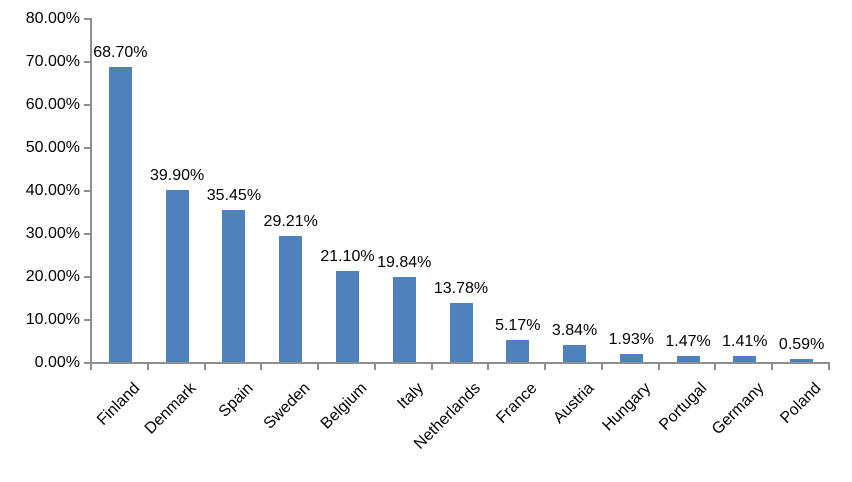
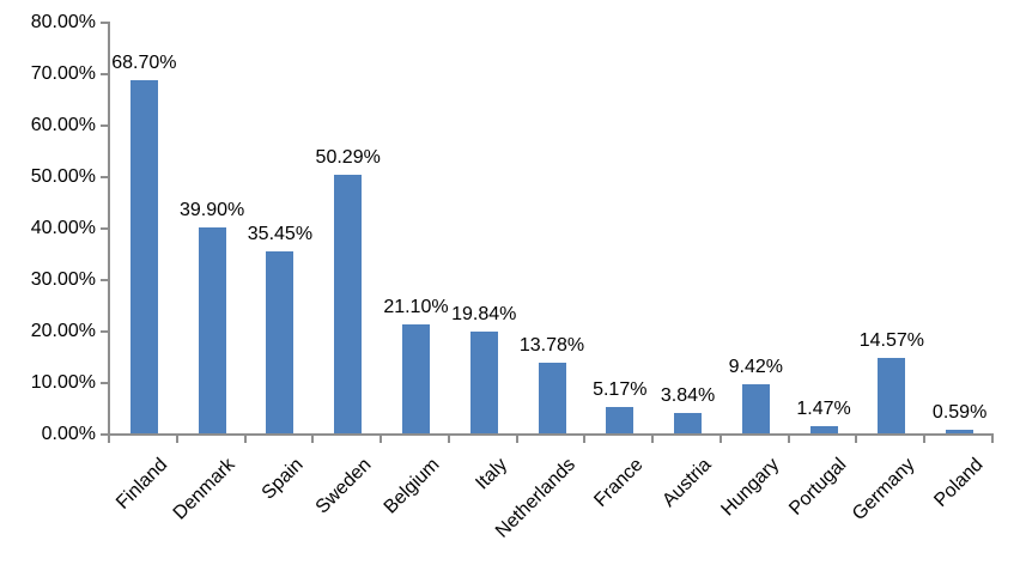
Sweden: 29.21% -> 50.29%
Hungary: 1.93% -> 9.42%
Germany: 1.41% -> 14.57%
